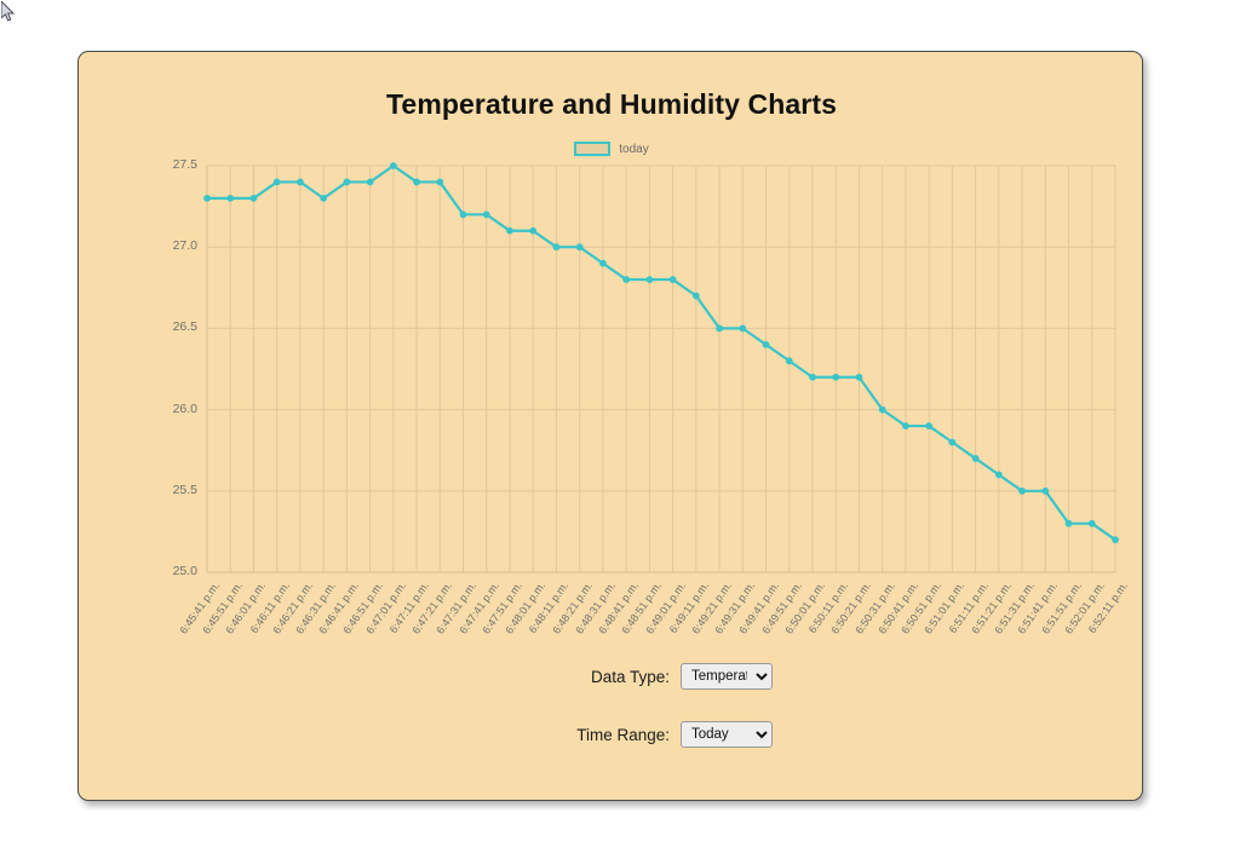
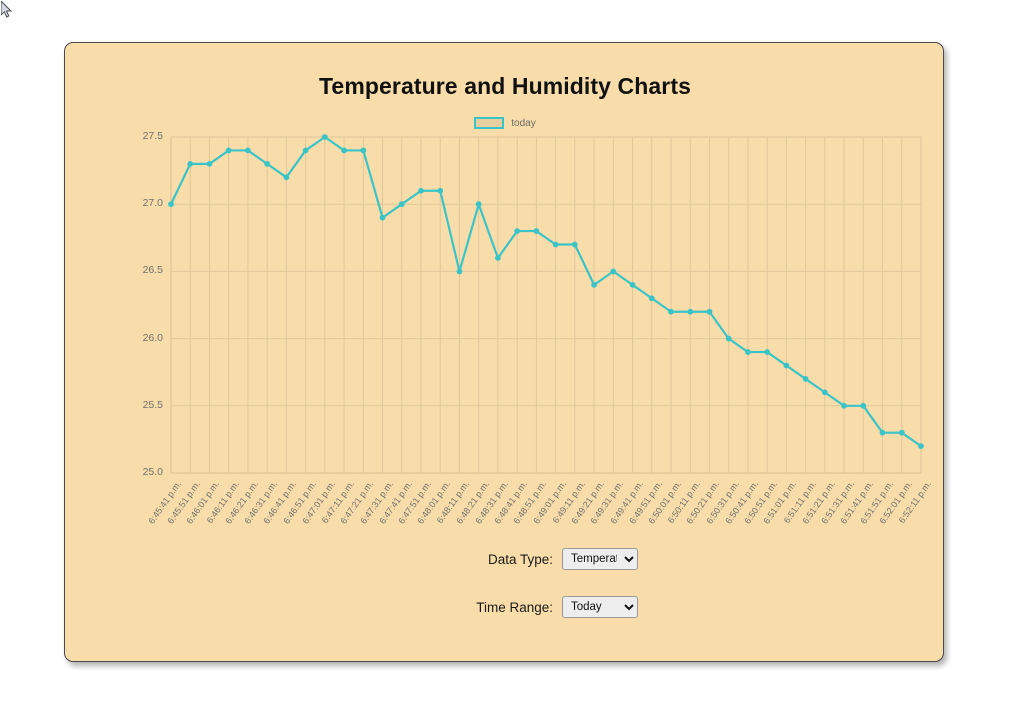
6:45:41 p.m.: 27.3 -> 27.0
6:46:41 p.m.: 27.4 -> 27.2
6:47:31 p.m.: 27.2 -> 26.9
6:47:41 p.m.: 27.2 -> 27.0
6:48:11 p.m.: 27.0 -> 26.5
6:48:31 p.m.: 26.9 -> 26.6
6:49:01 p.m.: 26.8 -> 26.7
6:49:21 p.m.: 26.5 -> 26.4
